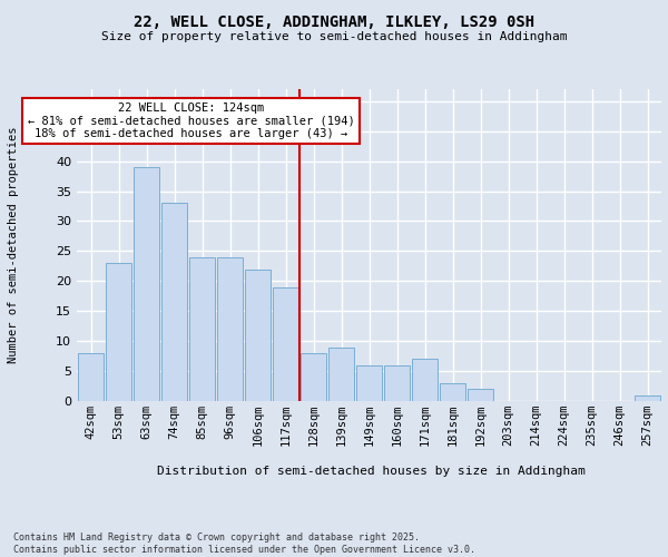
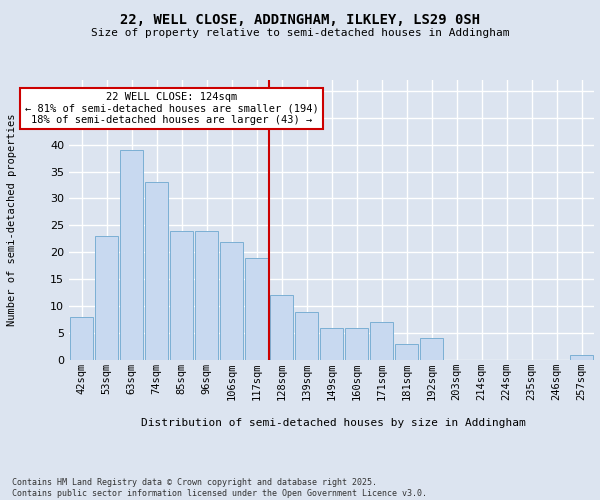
128sqm: 8 -> 12
192sqm: 2 -> 4
